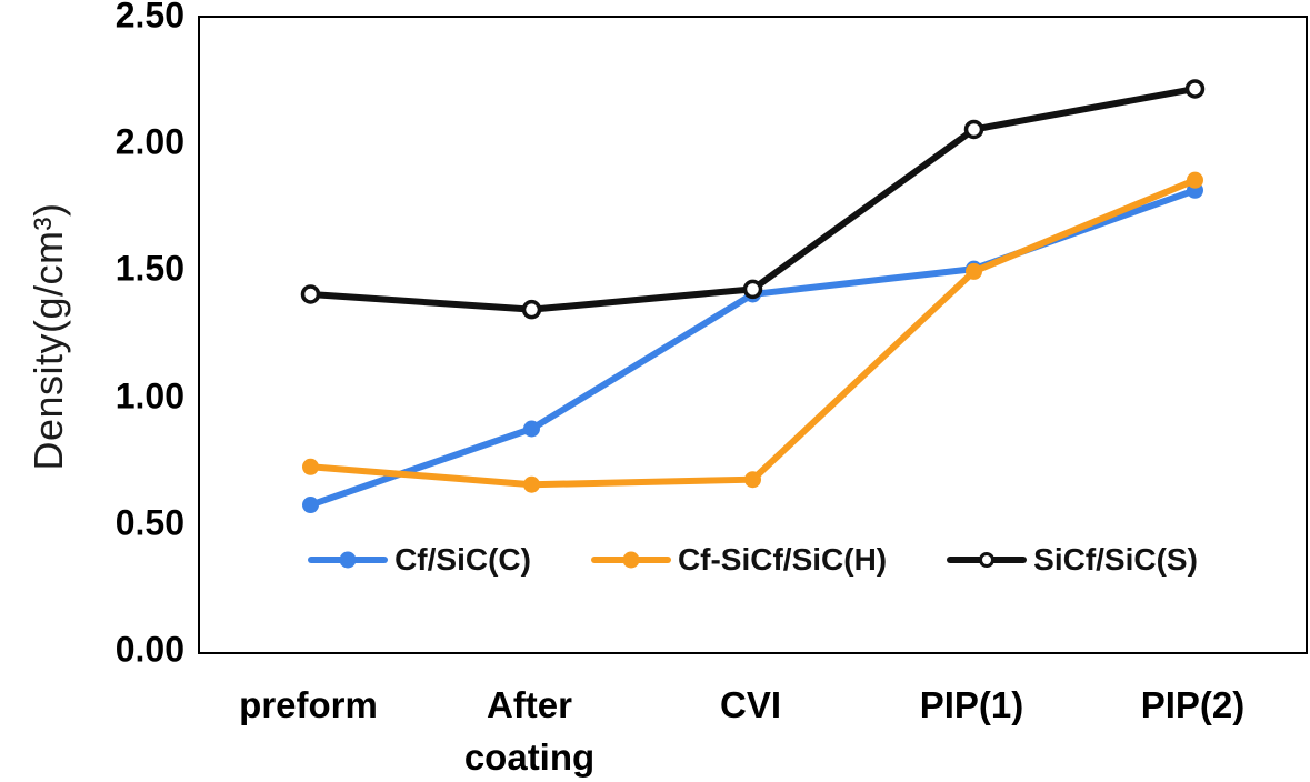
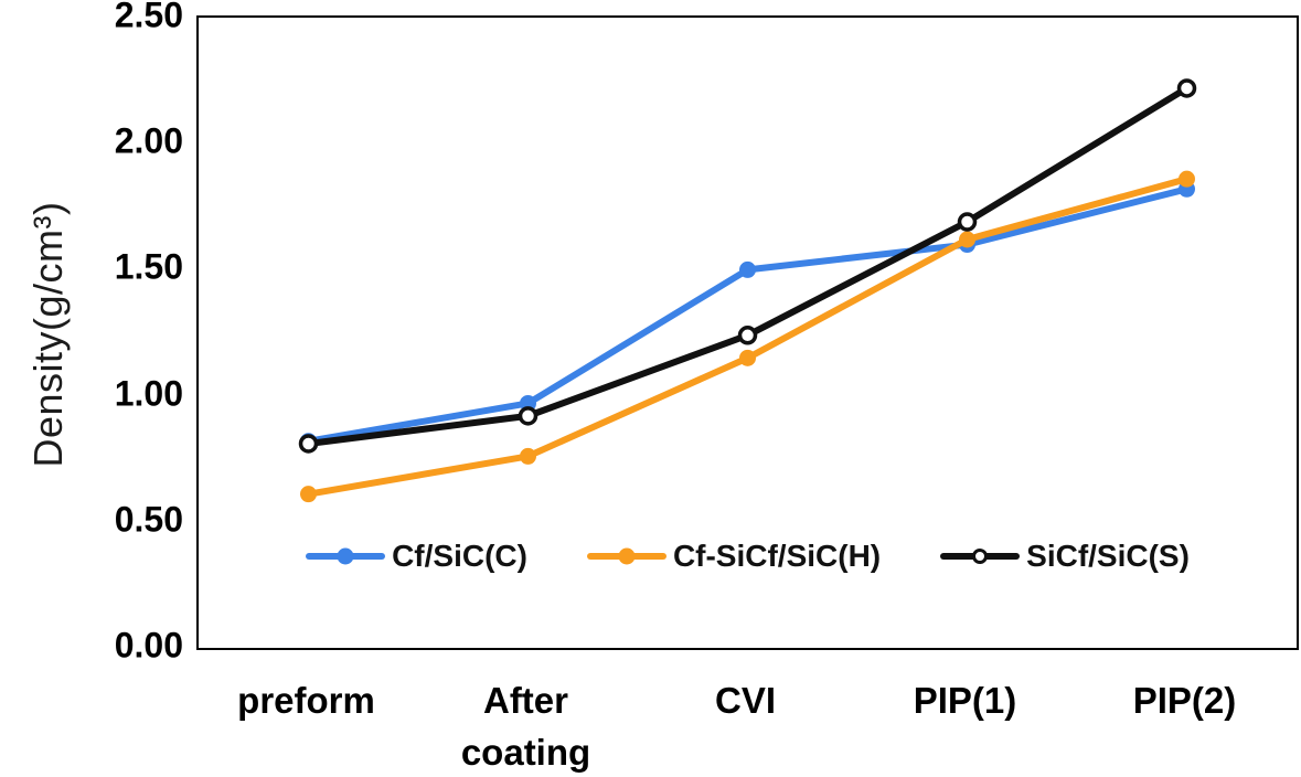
Cf/SiC(C)/preform: 0.58 -> 0.82
Cf-SiCf/SiC(H)/preform: 0.73 -> 0.61
SiCf/SiC(S)/preform: 1.41 -> 0.81
Cf/SiC(C)/After coating: 0.88 -> 0.97
Cf-SiCf/SiC(H)/After coating: 0.66 -> 0.76
SiCf/SiC(S)/After coating: 1.35 -> 0.92
Cf/SiC(C)/CVI: 1.41 -> 1.50
Cf-SiCf/SiC(H)/CVI: 0.68 -> 1.15
SiCf/SiC(S)/CVI: 1.43 -> 1.24
Cf/SiC(C)/PIP(1): 1.51 -> 1.60
Cf-SiCf/SiC(H)/PIP(1): 1.50 -> 1.62
SiCf/SiC(S)/PIP(1): 2.06 -> 1.69
